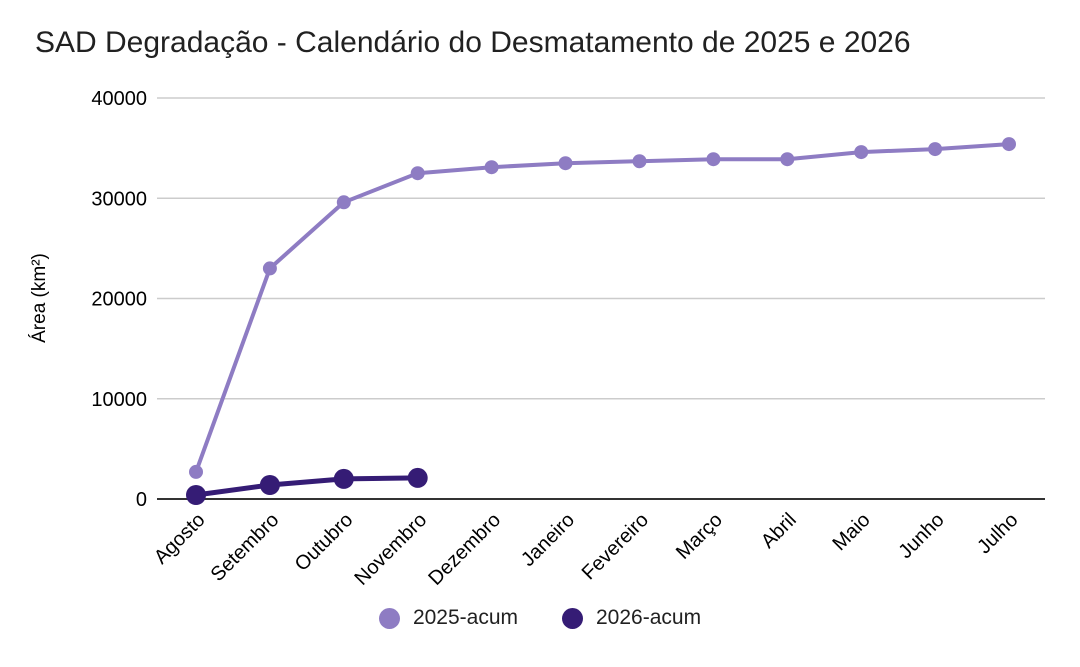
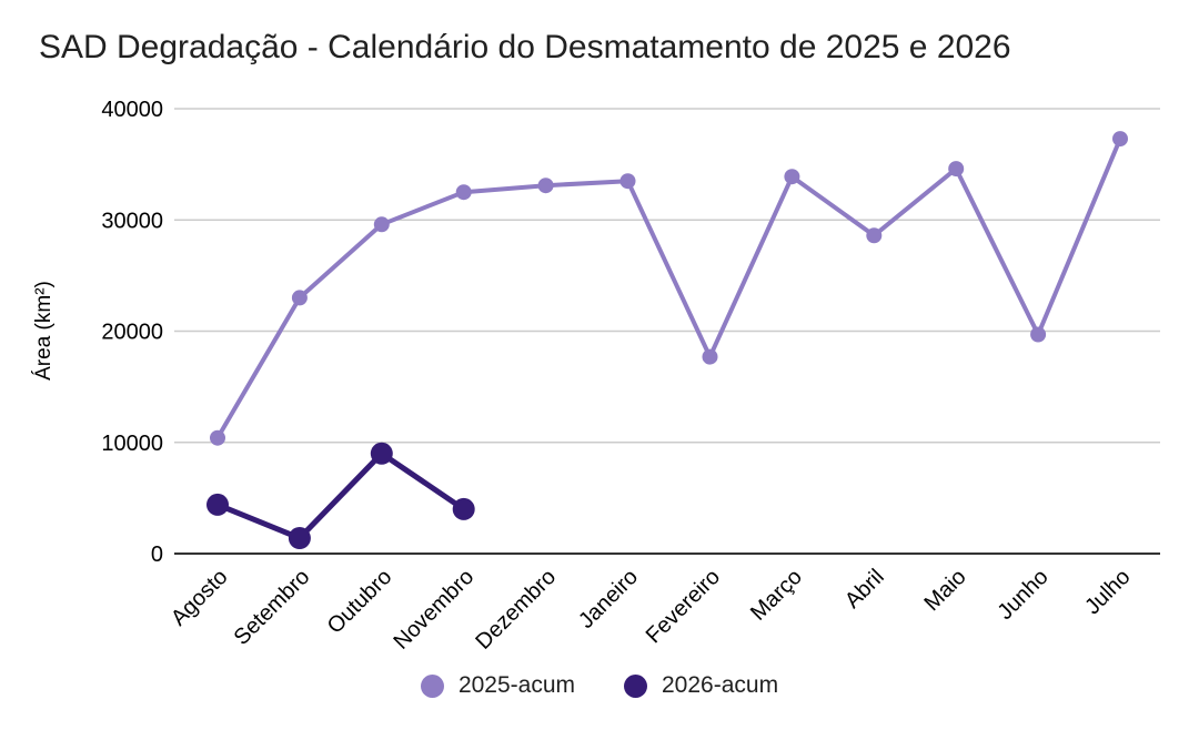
2025-acum/Agosto: 2700 -> 10400
2026-acum/Agosto: 400 -> 4400
2026-acum/Outubro: 2000 -> 9000
2026-acum/Novembro: 2100 -> 4000
2025-acum/Fevereiro: 33700 -> 17700
2025-acum/Abril: 33900 -> 28600
2025-acum/Junho: 34900 -> 19700
2025-acum/Julho: 35400 -> 37300
